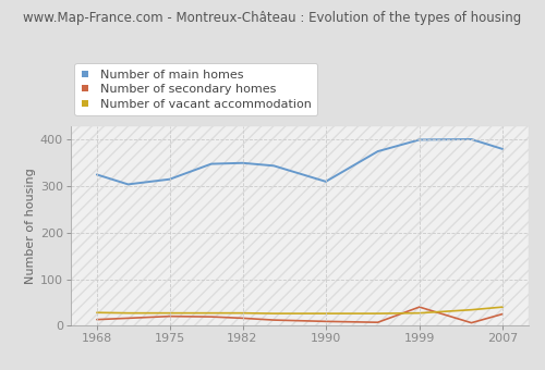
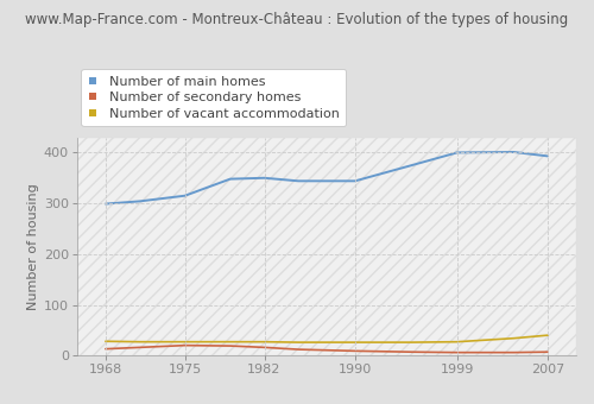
Number of main homes/1968: 325 -> 299
Number of main homes/1990: 310 -> 344
Number of secondary homes/1999: 40 -> 6
Number of main homes/2007: 380 -> 393
Number of secondary homes/2007: 25 -> 7
